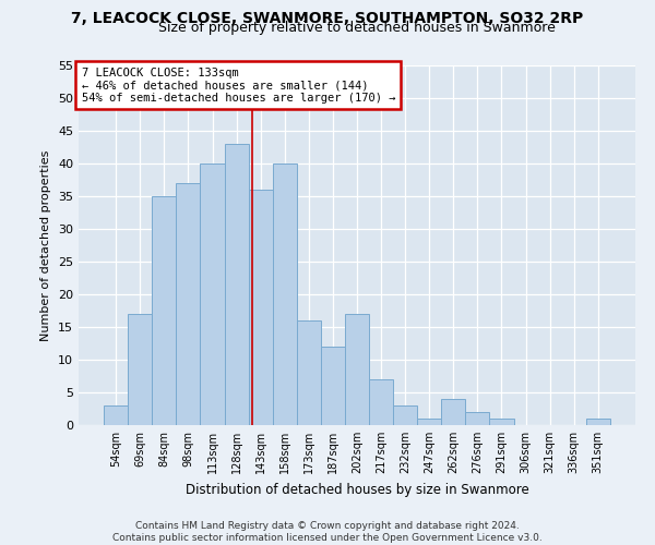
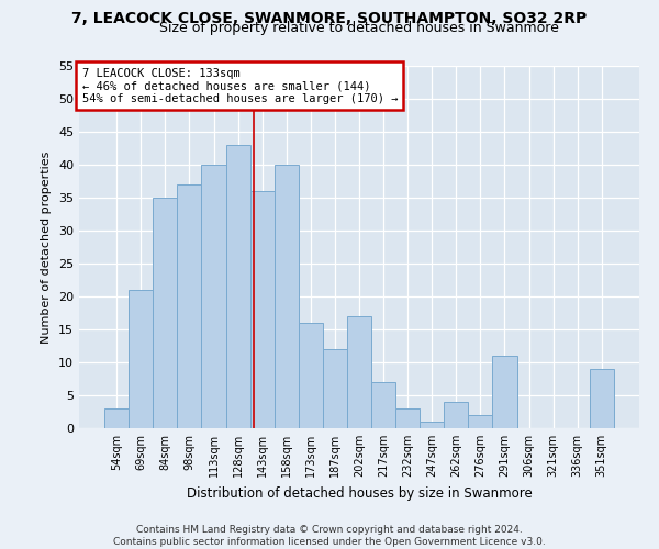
69sqm: 17 -> 21
291sqm: 1 -> 11
351sqm: 1 -> 9
